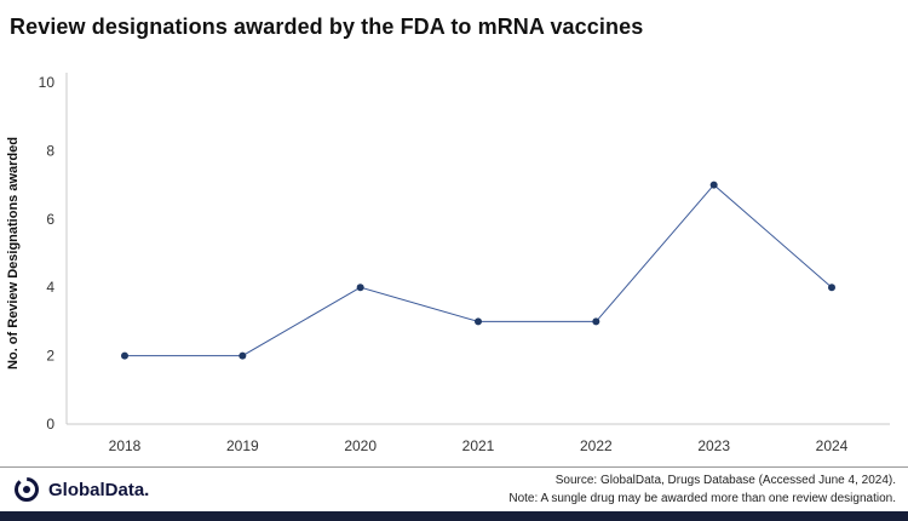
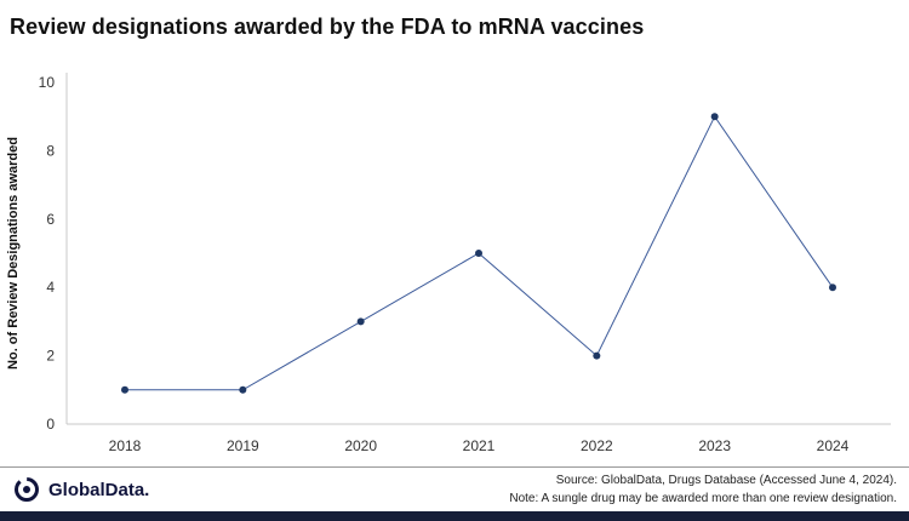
2018: 2 -> 1
2019: 2 -> 1
2020: 4 -> 3
2021: 3 -> 5
2022: 3 -> 2
2023: 7 -> 9
